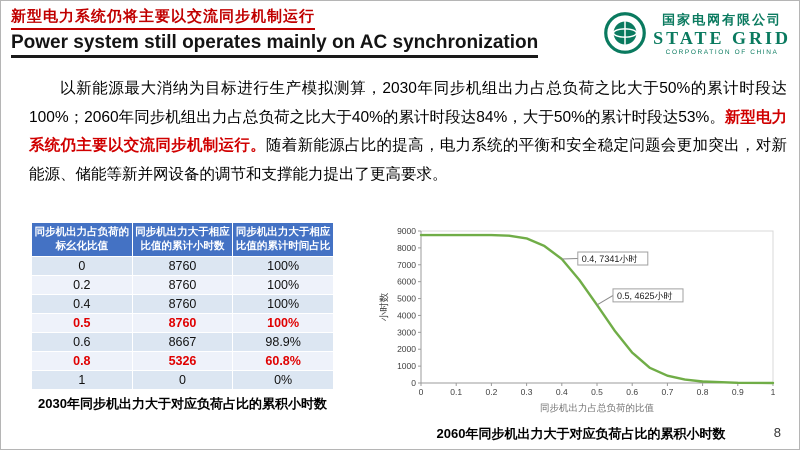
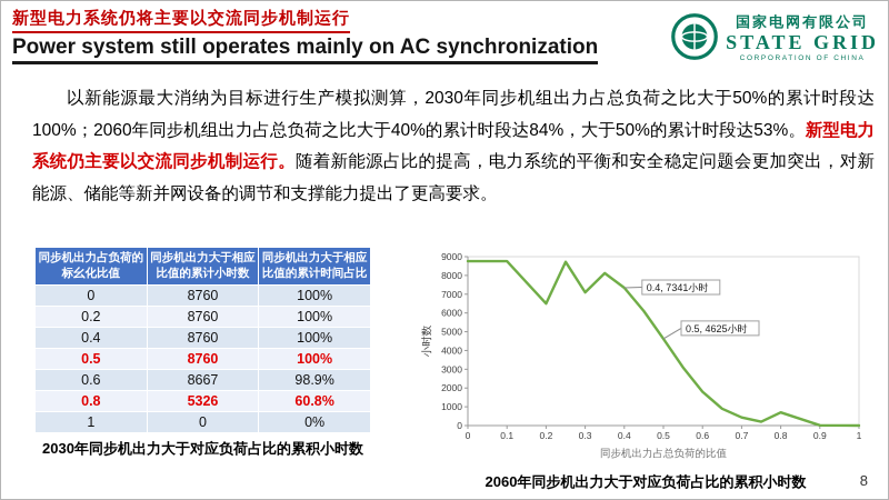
0.2: 8800 -> 6500
0.3: 8600 -> 7100
0.8: 100 -> 700
